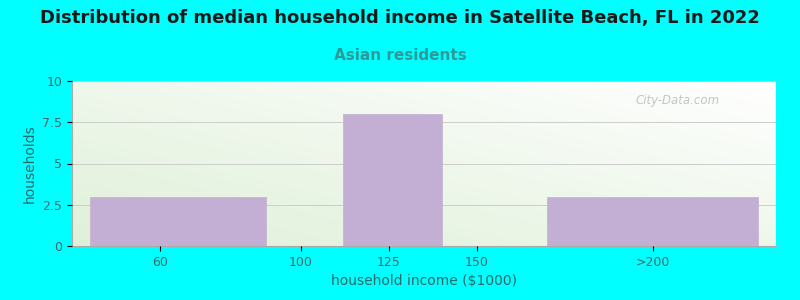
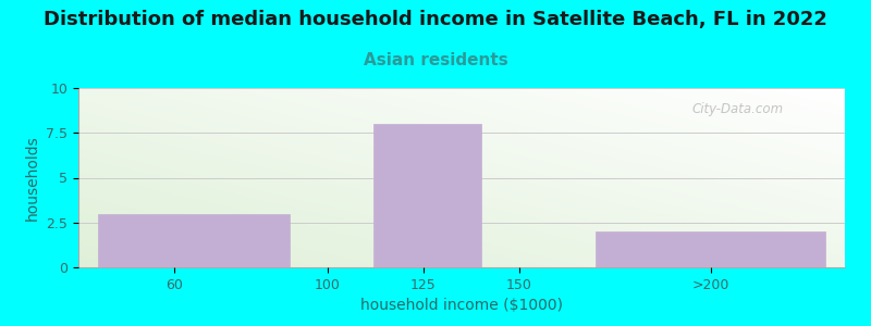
>200: 3 -> 2
